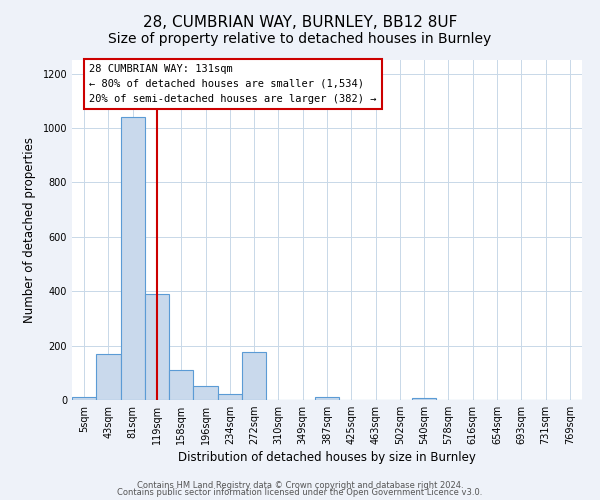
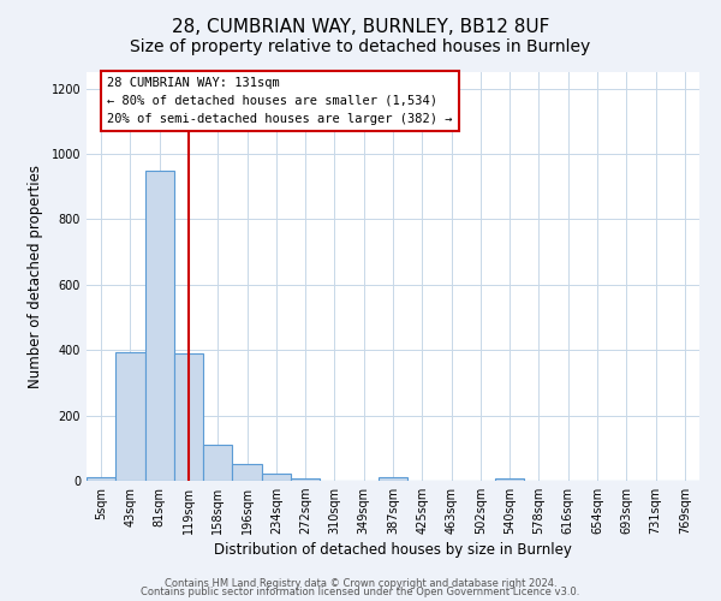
43sqm: 170 -> 395
81sqm: 1040 -> 950
272sqm: 175 -> 8
